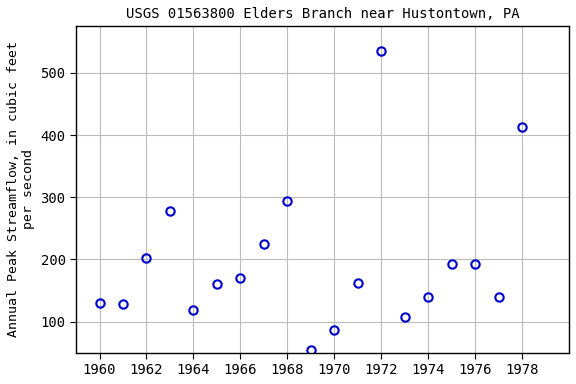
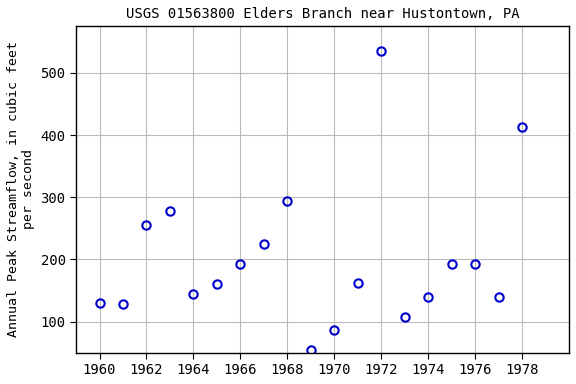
1962: 202 -> 256
1964: 118 -> 144
1966: 170 -> 192
